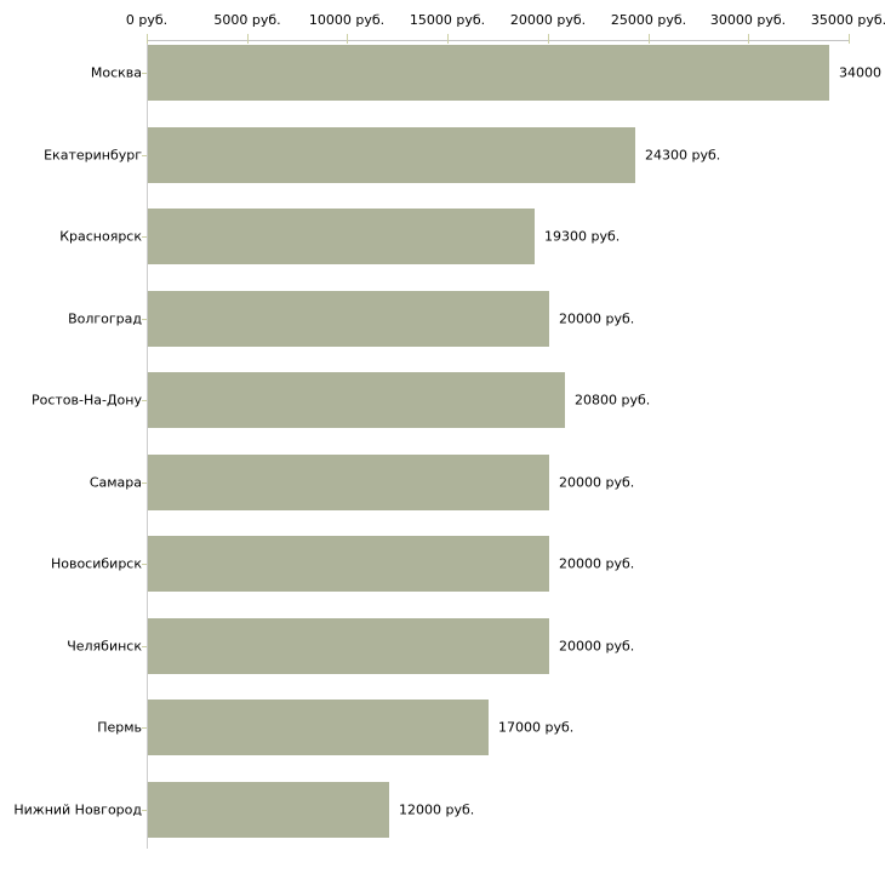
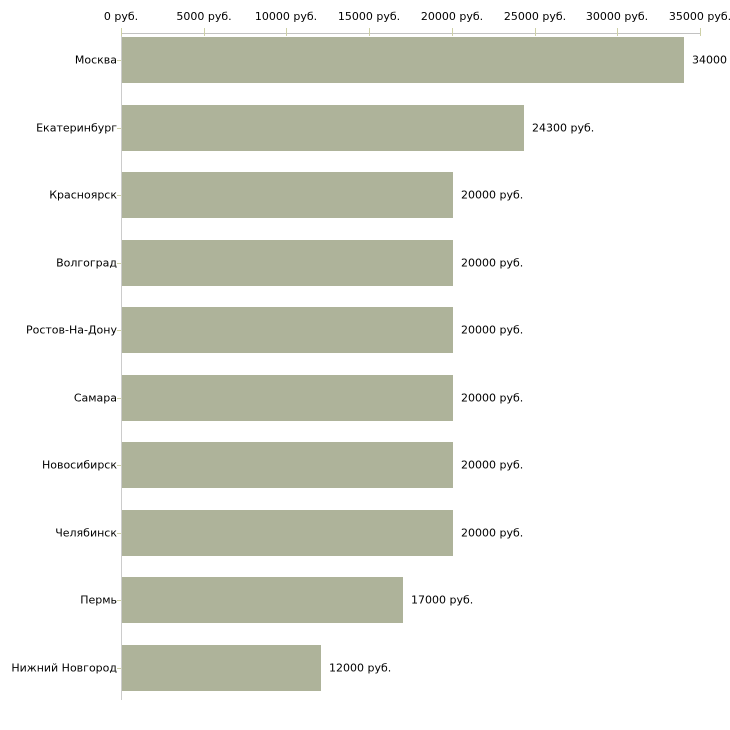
Красноярск: 19300 -> 20000
Ростов-На-Дону: 20800 -> 20000
